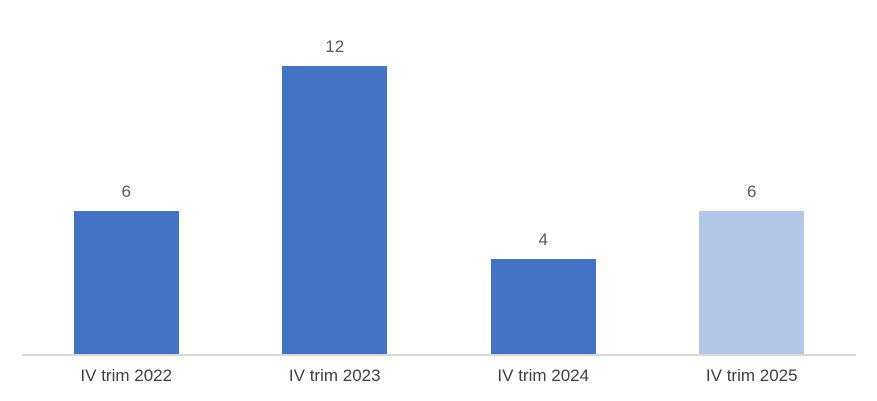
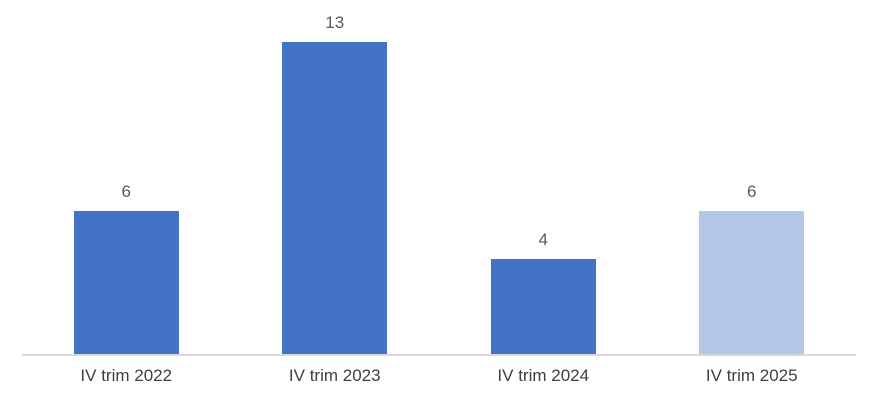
IV trim 2023: 12 -> 13
